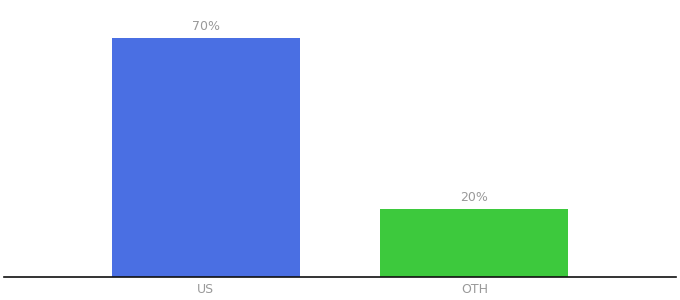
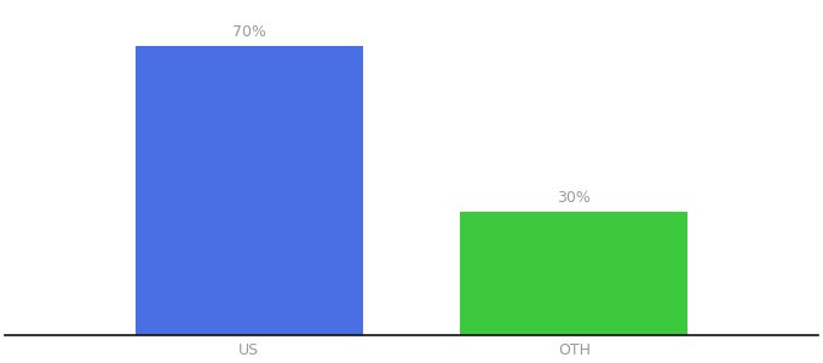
OTH: 20% -> 30%
